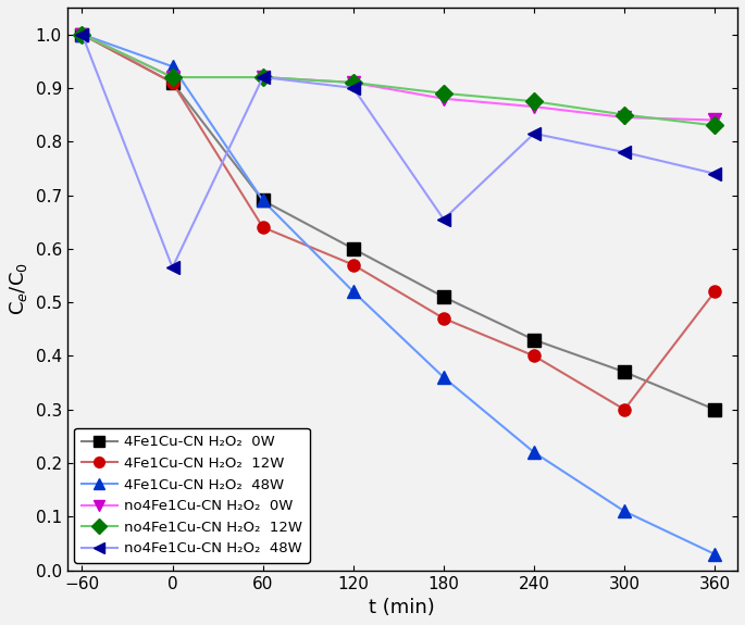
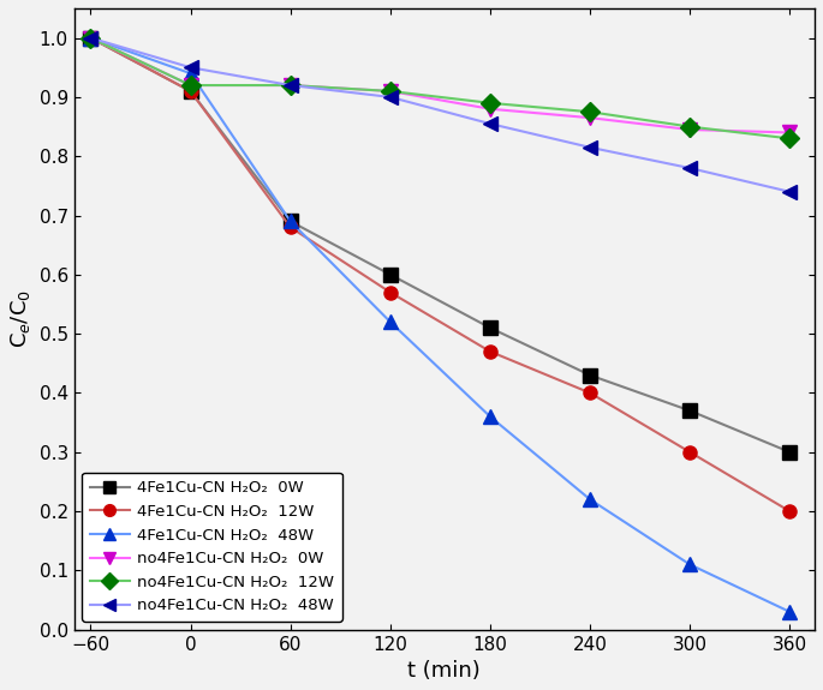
no4Fe1Cu-CN H₂O₂ 48W/0: 0.565 -> 0.950
4Fe1Cu-CN H₂O₂ 12W/60: 0.64 -> 0.68
no4Fe1Cu-CN H₂O₂ 48W/180: 0.655 -> 0.855
4Fe1Cu-CN H₂O₂ 12W/360: 0.52 -> 0.20
